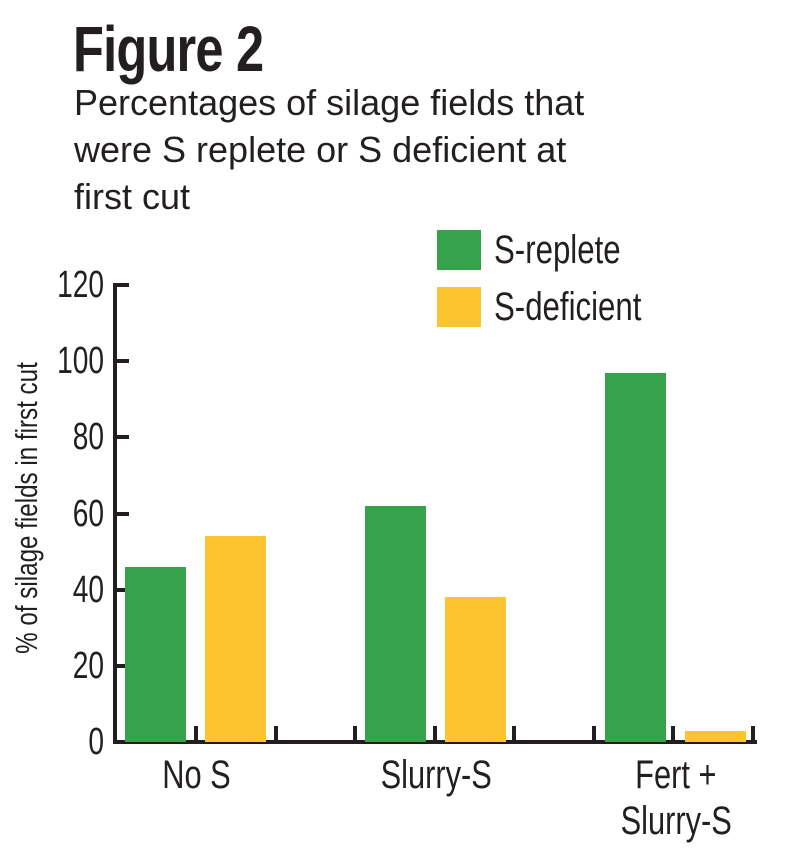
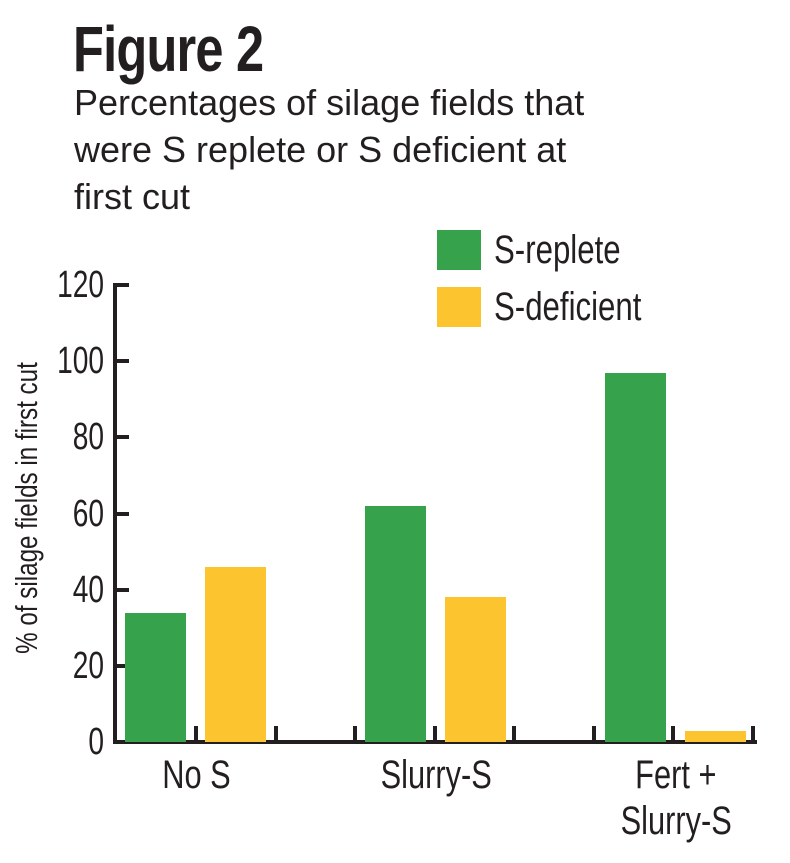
S-replete/No S: 46 -> 34
S-deficient/No S: 54 -> 46
